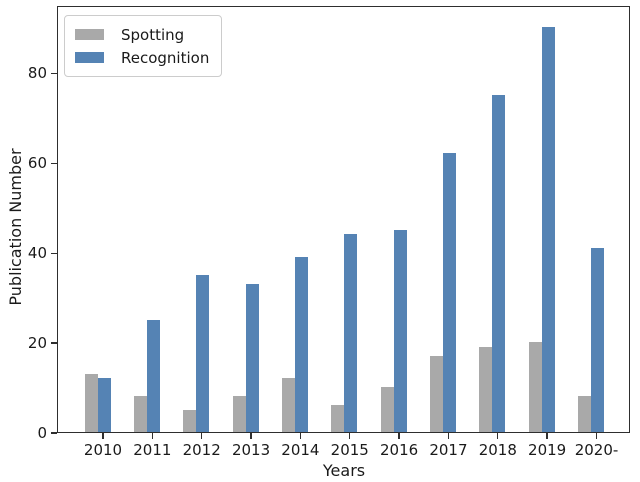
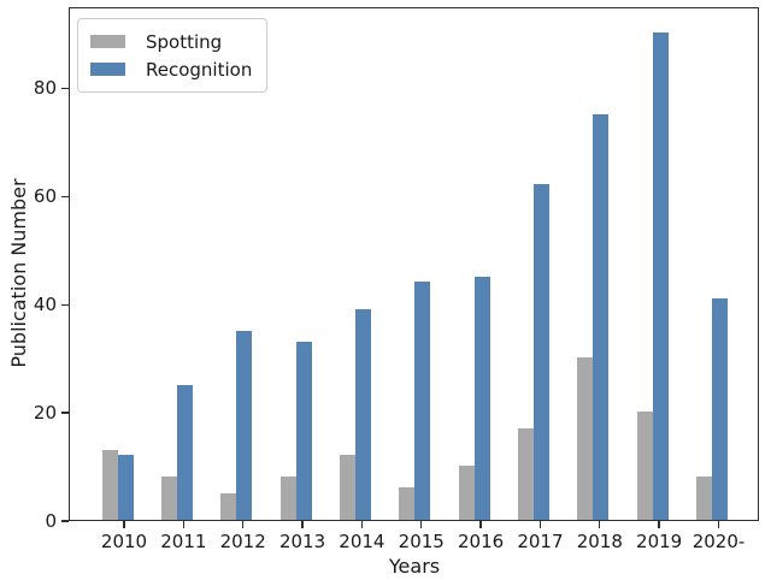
Spotting/2018: 19 -> 30
